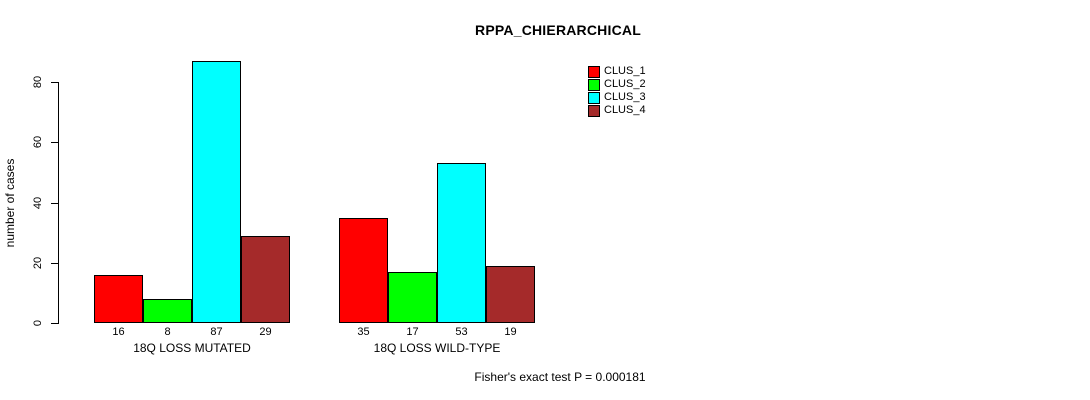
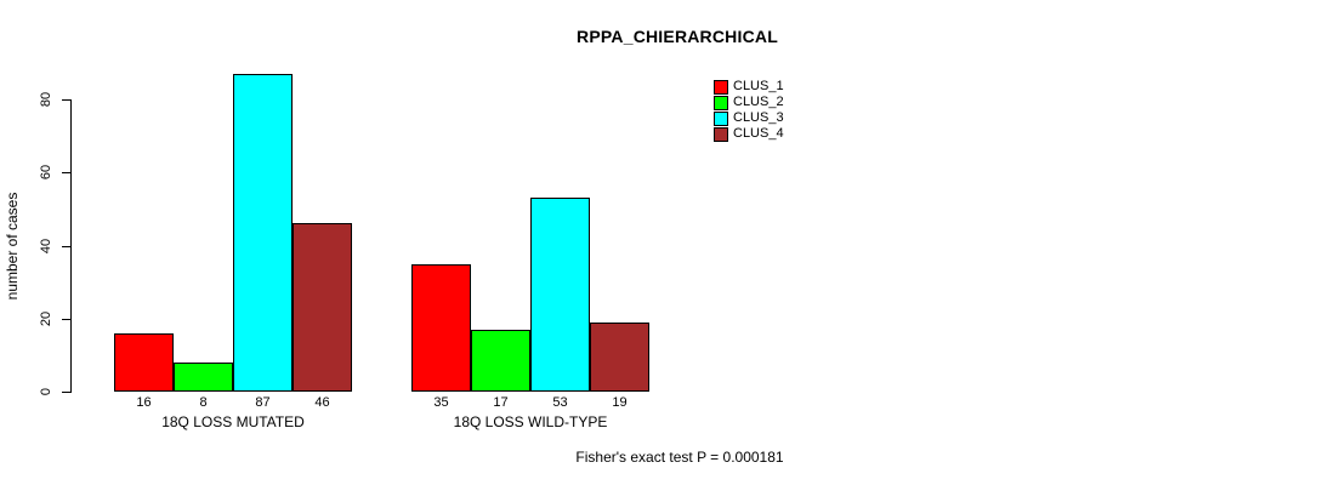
CLUS_4/18Q LOSS MUTATED: 29 -> 46
